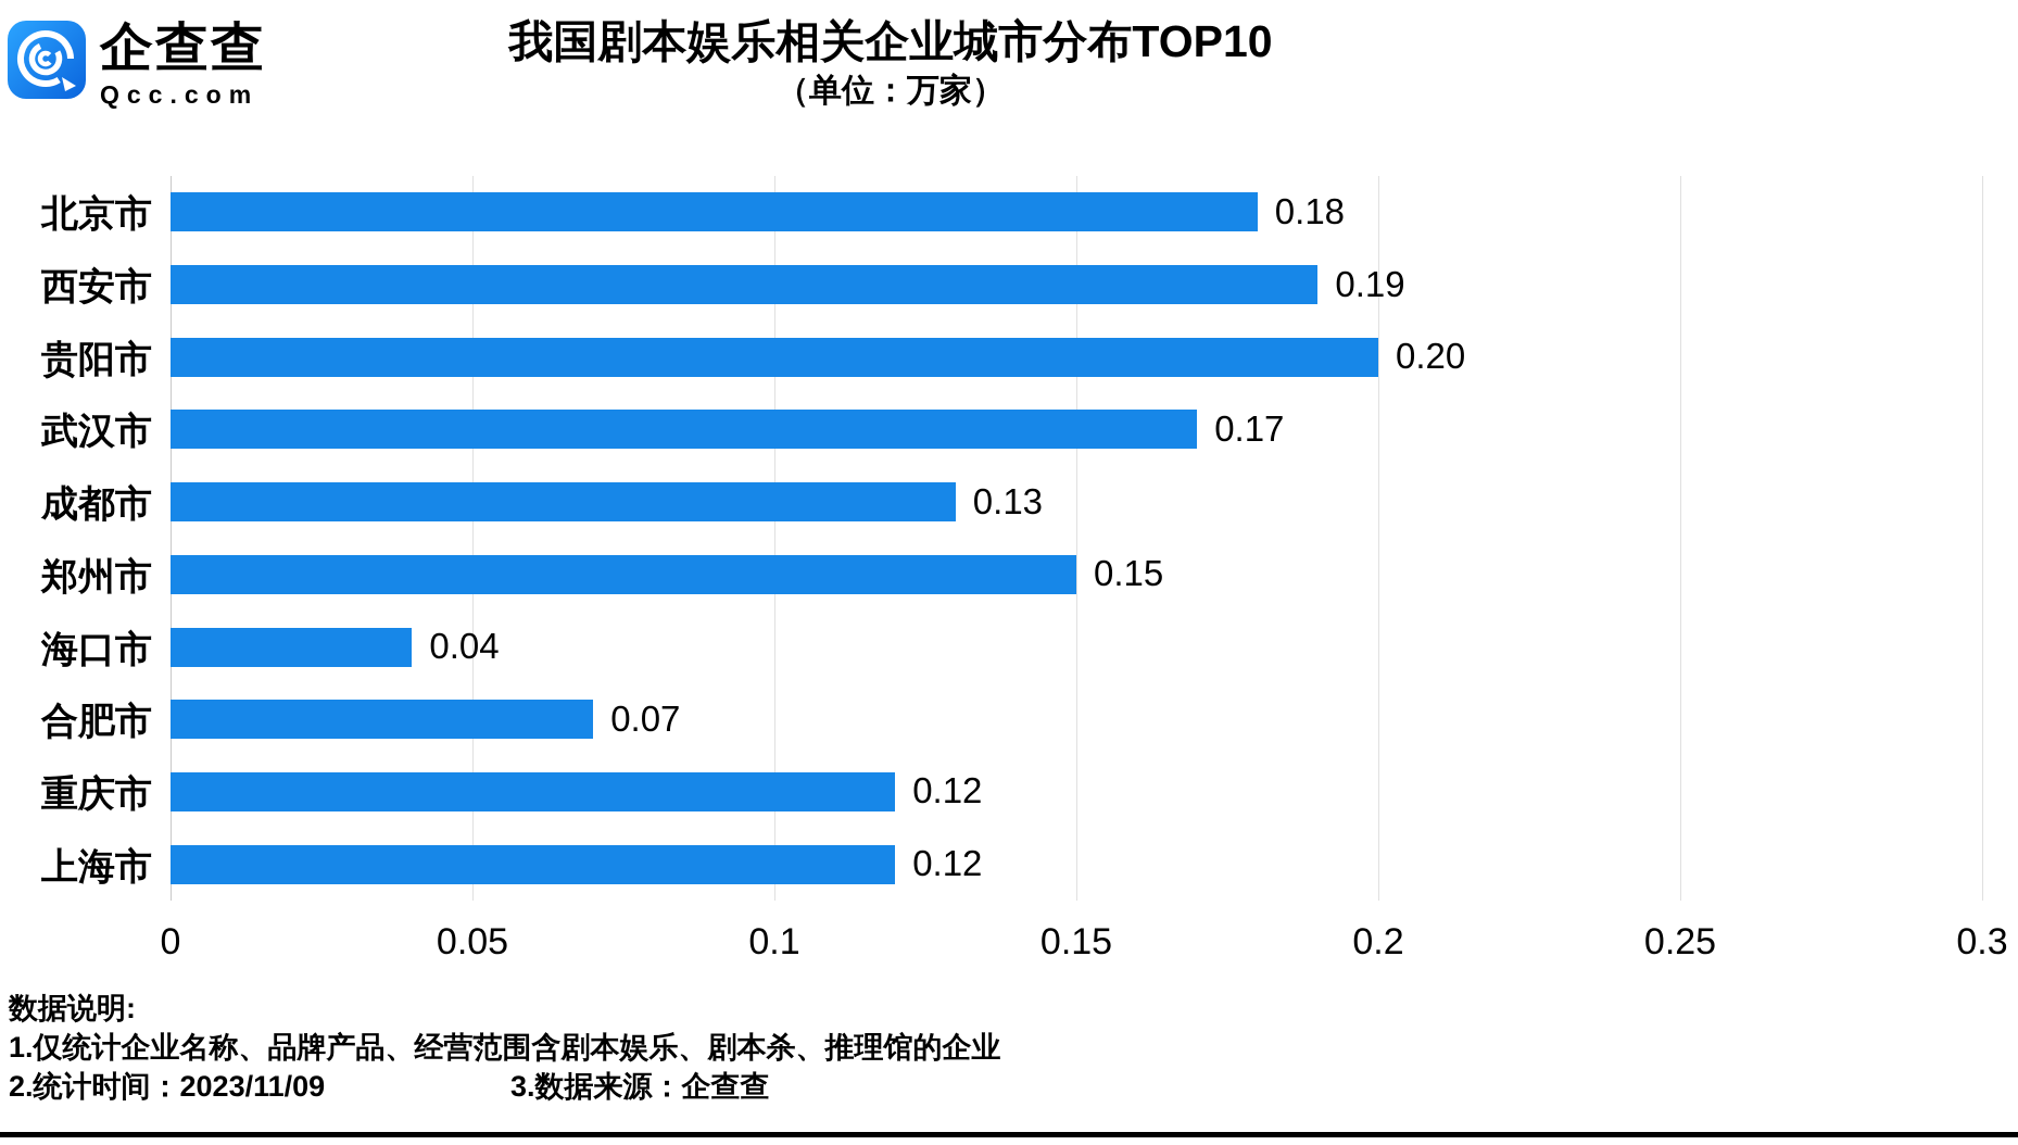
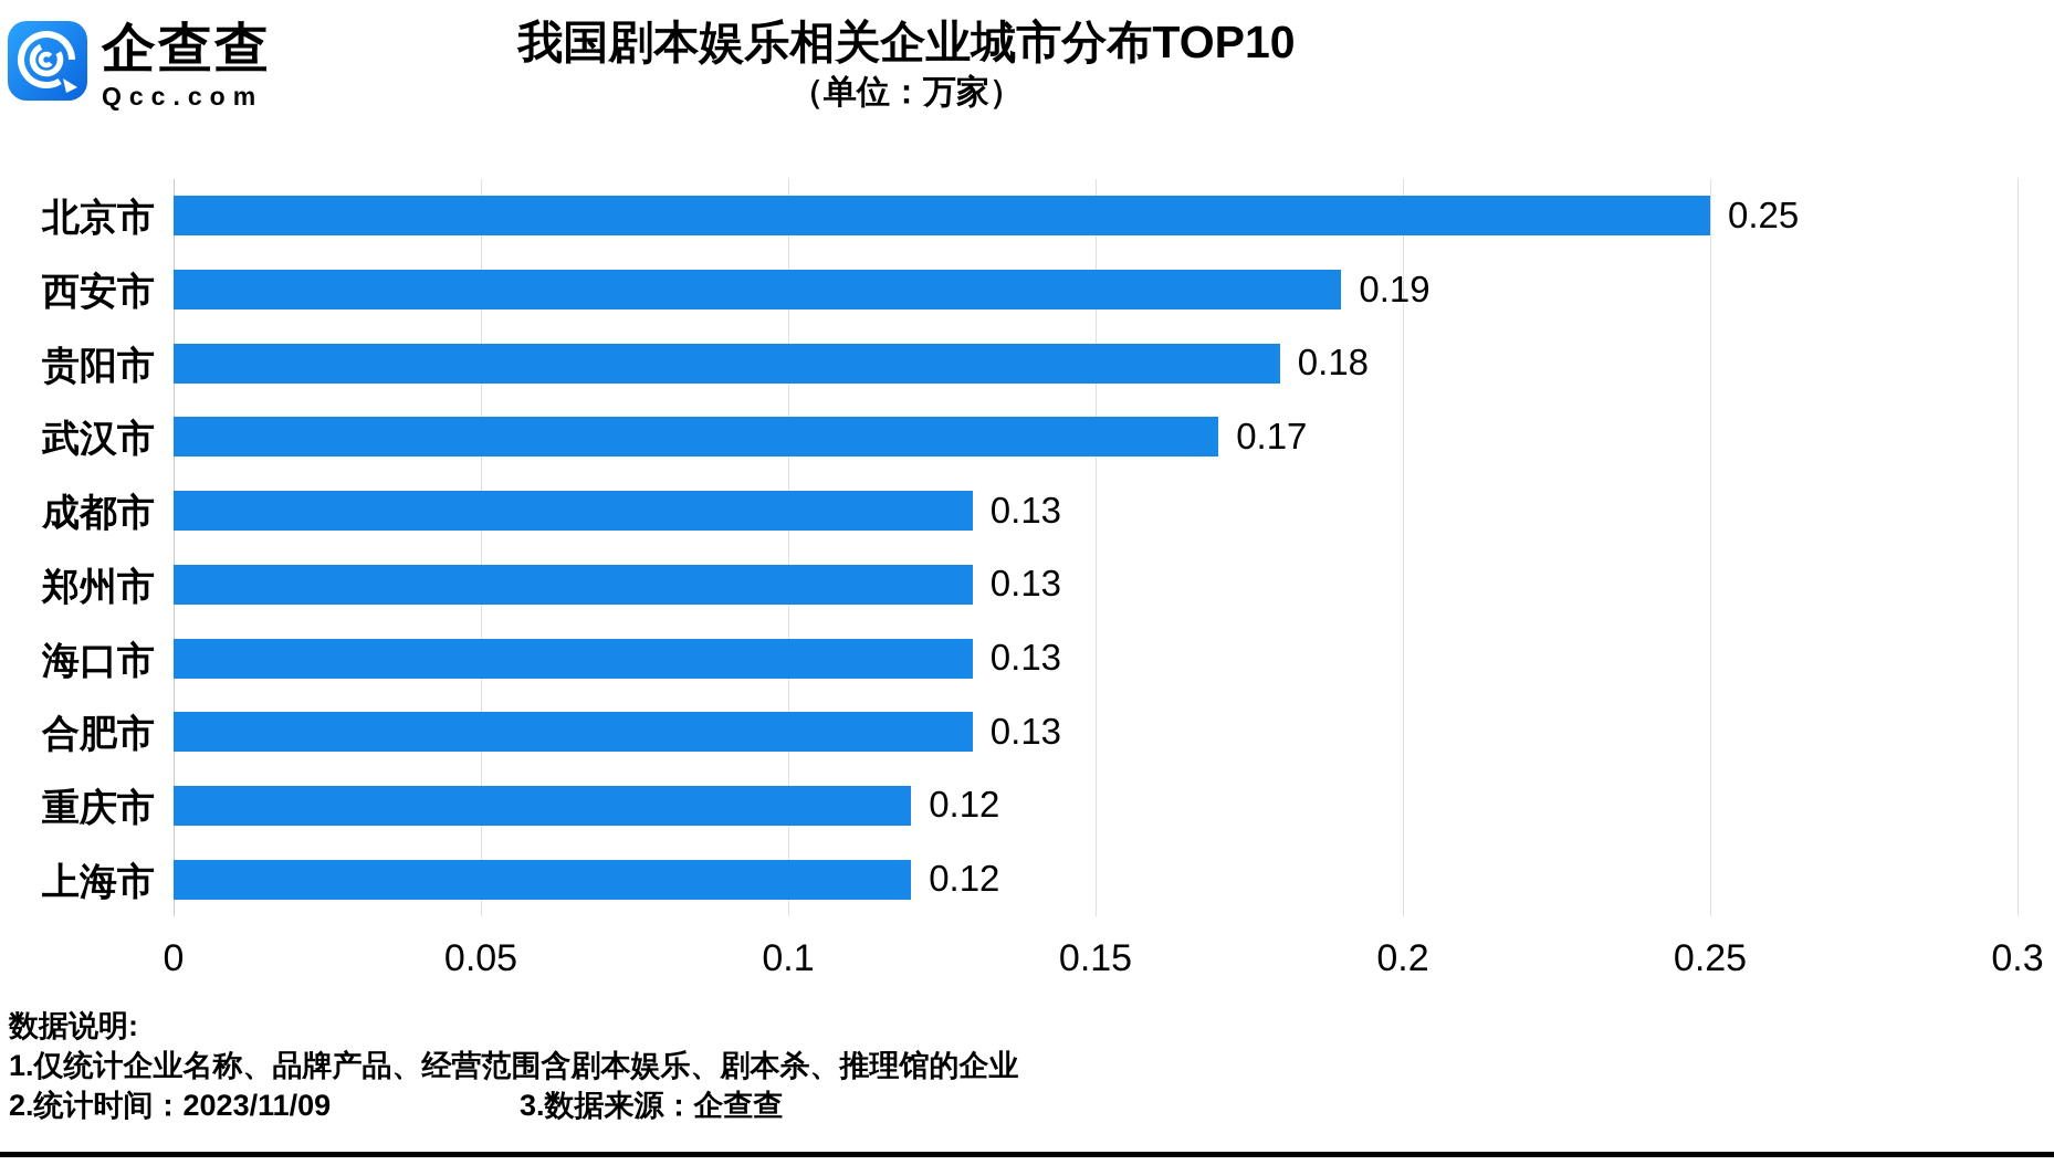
北京市: 0.18 -> 0.25
贵阳市: 0.20 -> 0.18
郑州市: 0.15 -> 0.13
海口市: 0.04 -> 0.13
合肥市: 0.07 -> 0.13
